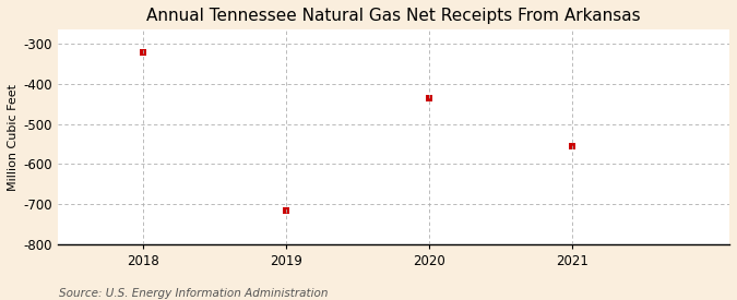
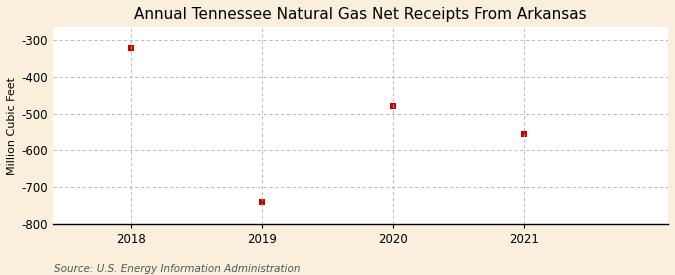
2019: -715 -> -740
2020: -435 -> -480
